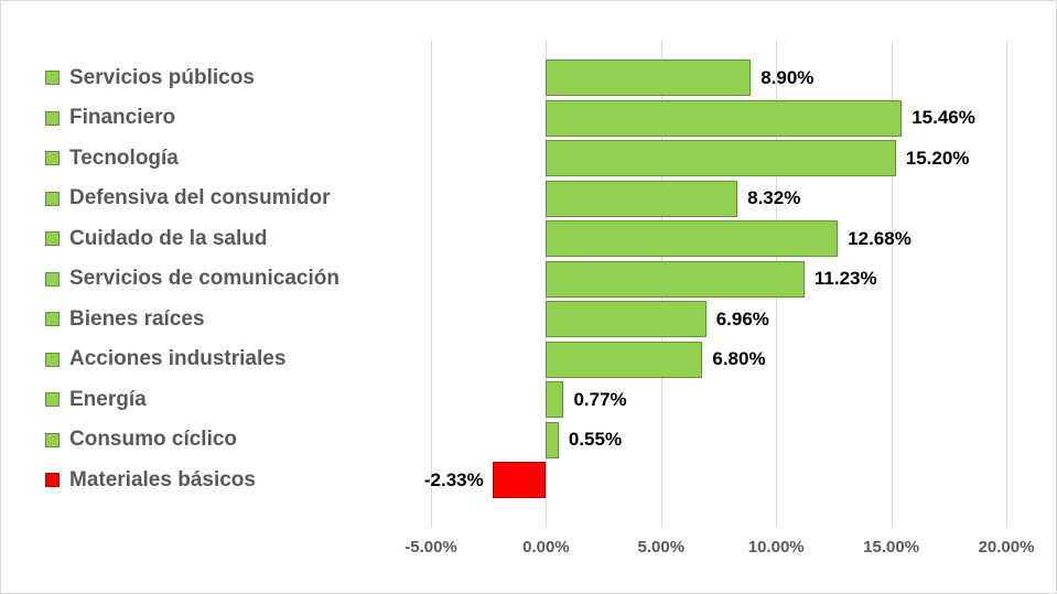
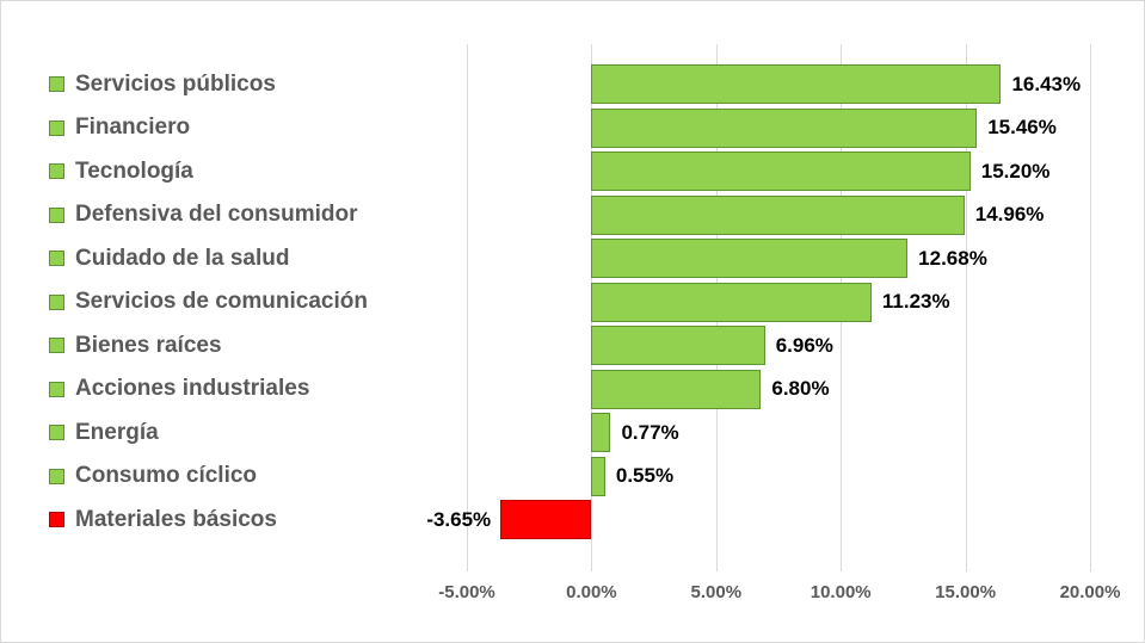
Servicios públicos: 8.90% -> 16.43%
Defensiva del consumidor: 8.32% -> 14.96%
Materiales básicos: -2.33% -> -3.65%
